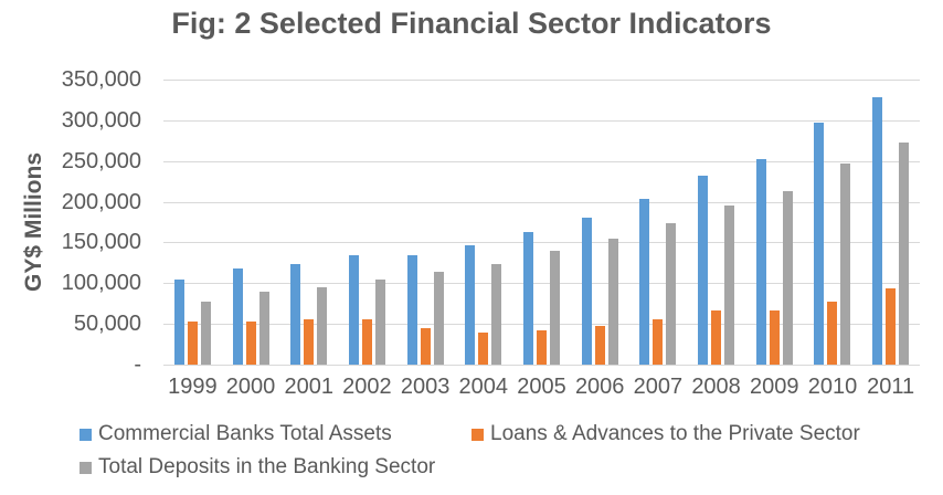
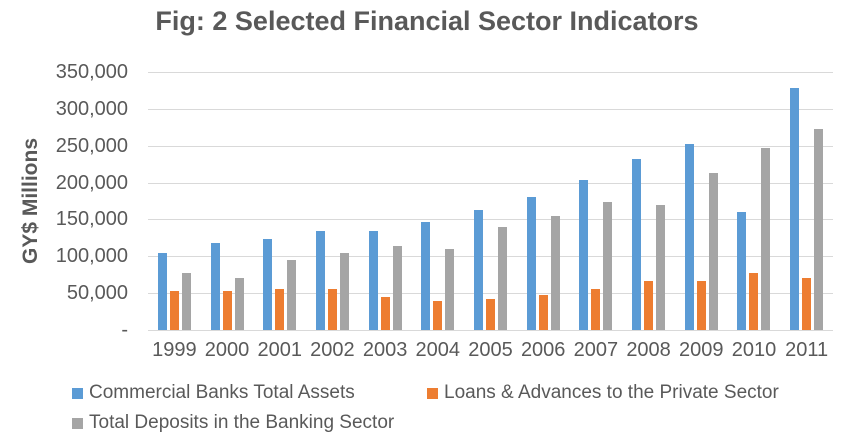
Total Deposits in the Banking Sector/2000: 90000 -> 70000
Total Deposits in the Banking Sector/2004: 120000 -> 110000
Total Deposits in the Banking Sector/2008: 200000 -> 170000
Commercial Banks Total Assets/2010: 300000 -> 160000
Loans & Advances to the Private Sector/2011: 90000 -> 70000
